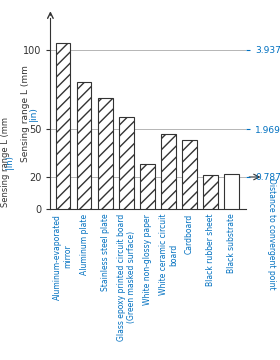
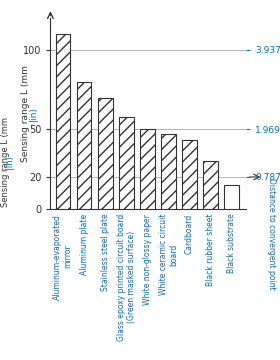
Aluminum-evaporated mirror: 104 -> 110
White non-glossy paper: 28 -> 50
Black rubber sheet: 21 -> 30
Black substrate: 22 -> 15
